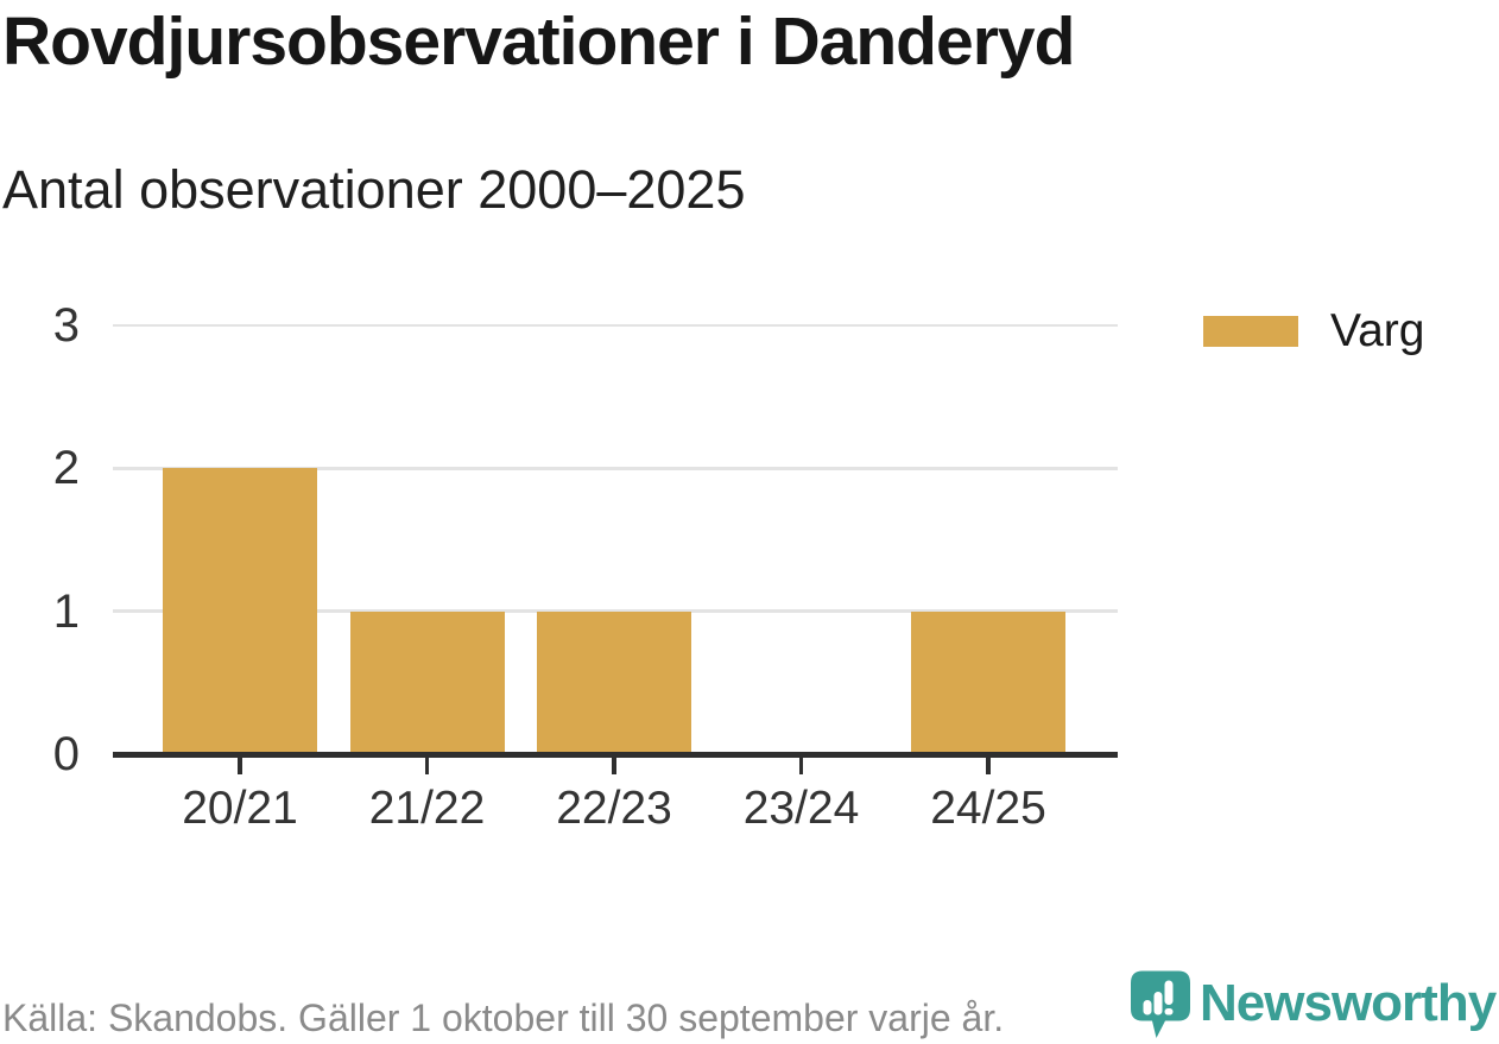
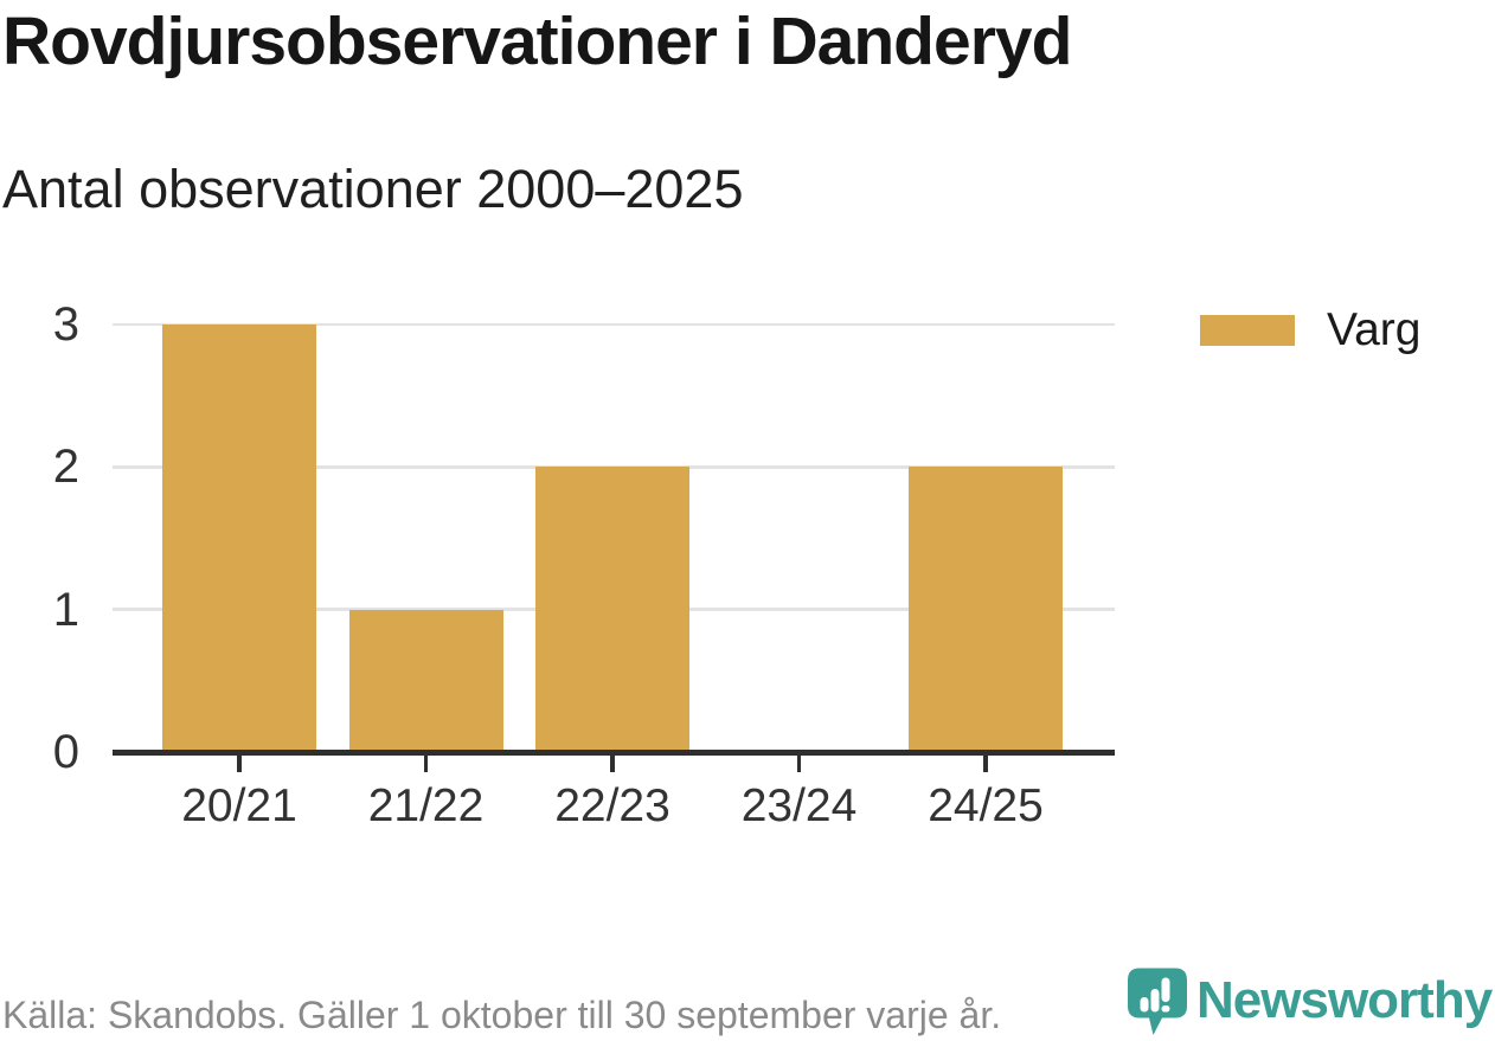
20/21: 2 -> 3
22/23: 1 -> 2
24/25: 1 -> 2
